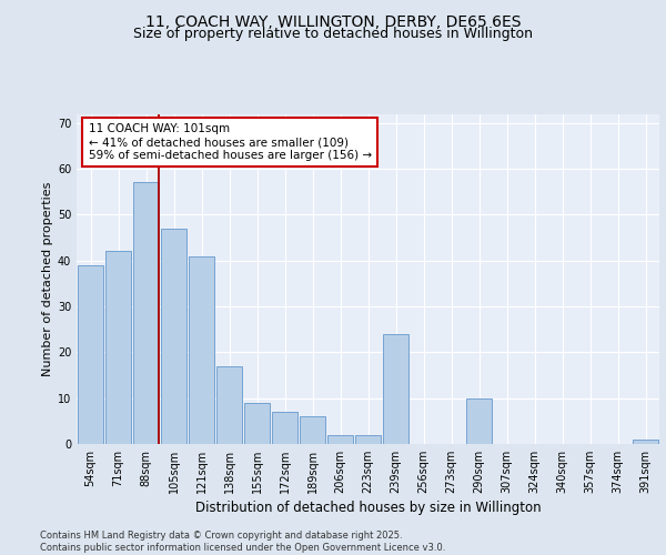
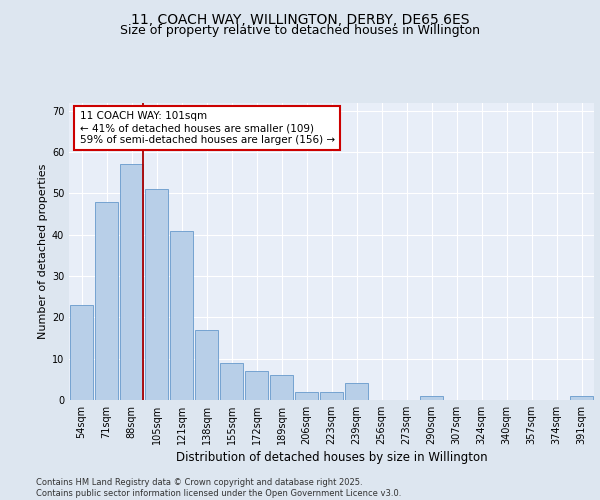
54sqm: 39 -> 23
71sqm: 42 -> 48
105sqm: 47 -> 51
239sqm: 24 -> 4
290sqm: 10 -> 1
